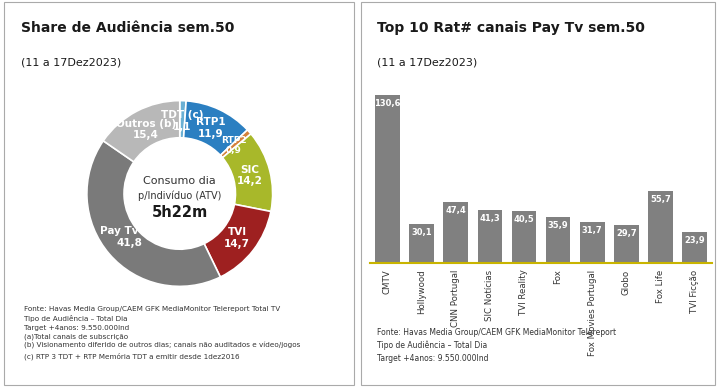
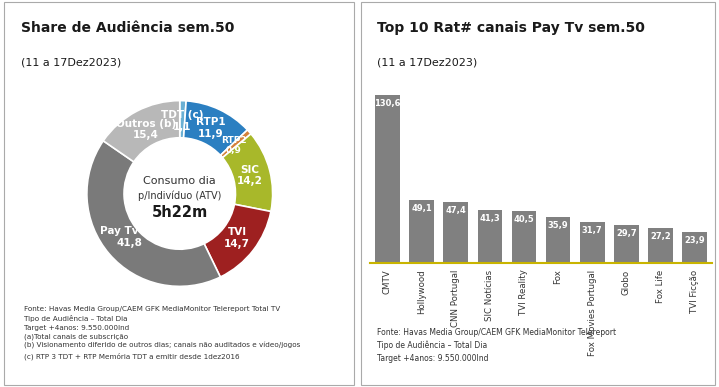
Hollywood: 30,1 -> 49,1
Fox Life: 55,7 -> 27,2
